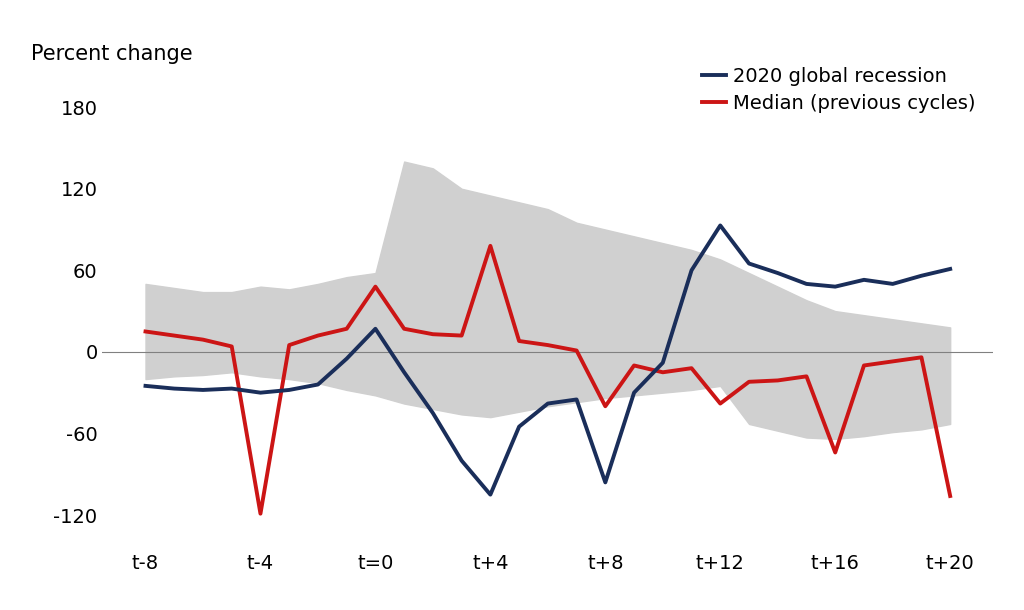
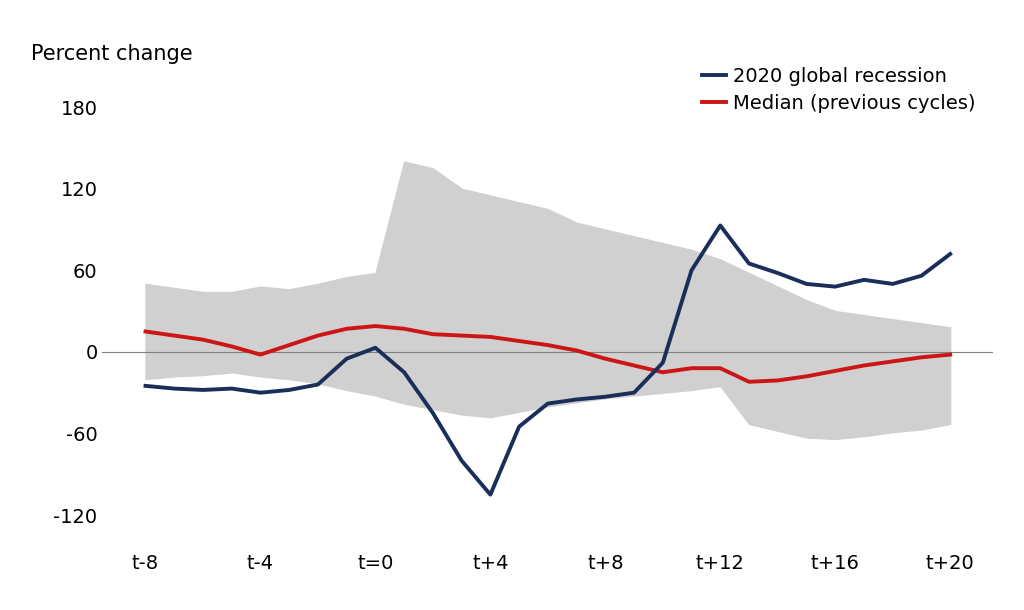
Median (previous cycles)/t-4: -119 -> -2
2020 global recession/t=0: 17 -> 3
Median (previous cycles)/t=0: 48 -> 19
Median (previous cycles)/t+4: 78 -> 11
2020 global recession/t+8: -96 -> -33
Median (previous cycles)/t+8: -40 -> -5
Median (previous cycles)/t+12: -38 -> -12
Median (previous cycles)/t+16: -74 -> -14
2020 global recession/t+20: 61 -> 72
Median (previous cycles)/t+20: -106 -> -2
